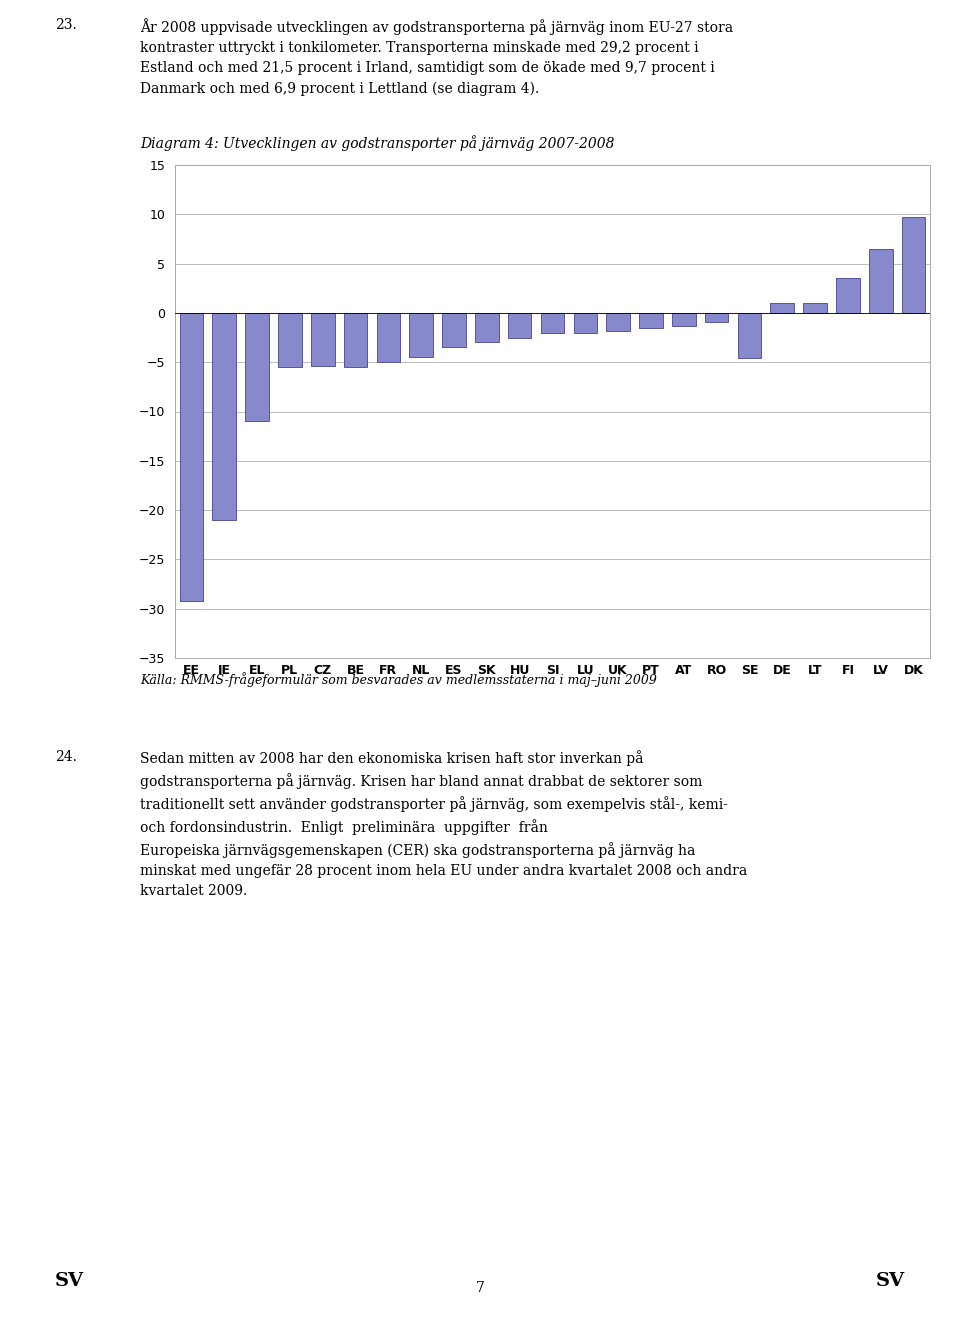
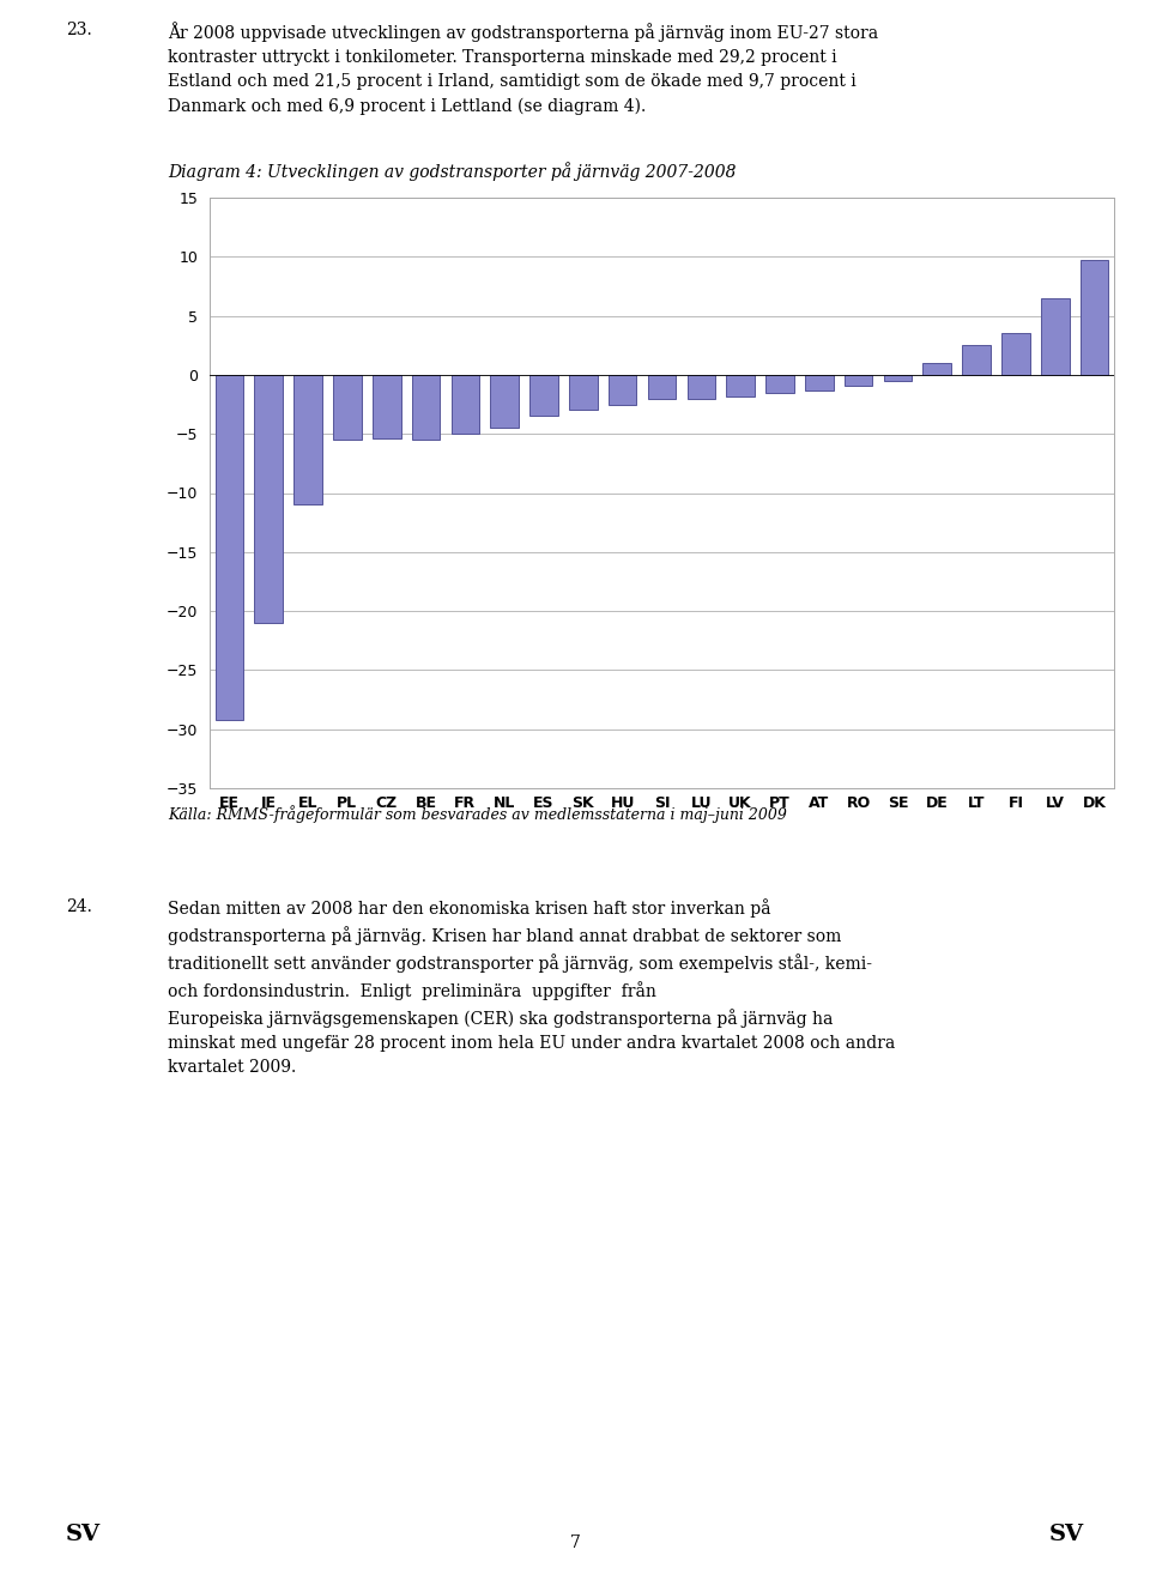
SE: -4.6 -> -0.5
LT: 1.0 -> 2.5
